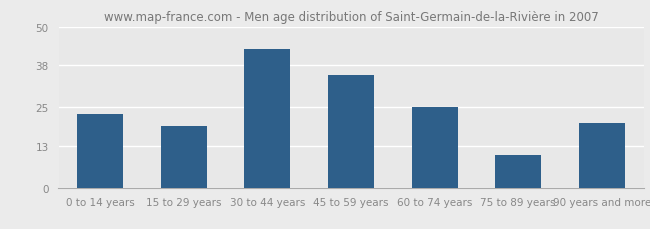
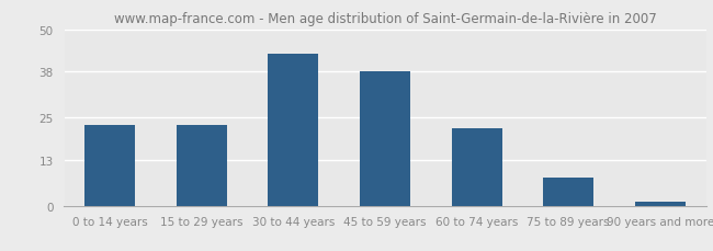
15 to 29 years: 19 -> 23
45 to 59 years: 35 -> 38
60 to 74 years: 25 -> 22
75 to 89 years: 10 -> 8
90 years and more: 20 -> 1
